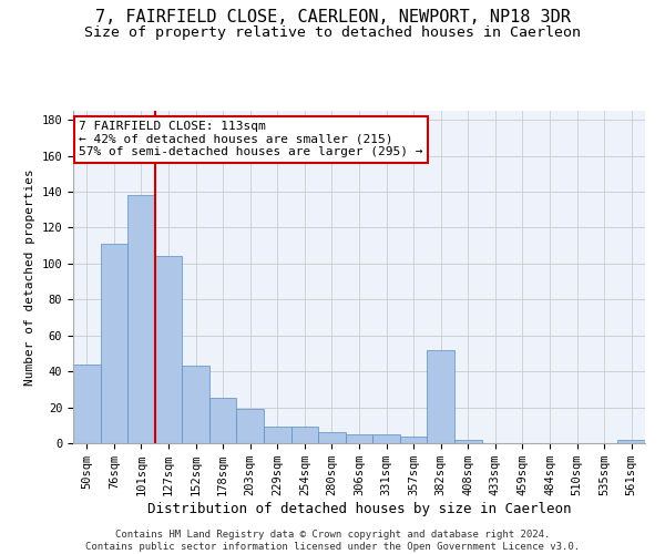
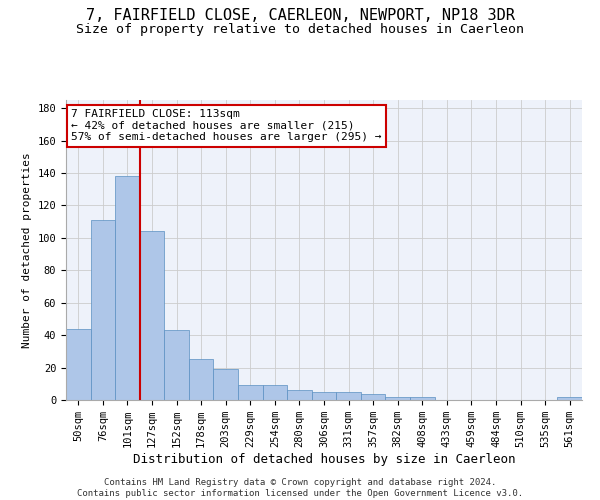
382sqm: 52 -> 2
